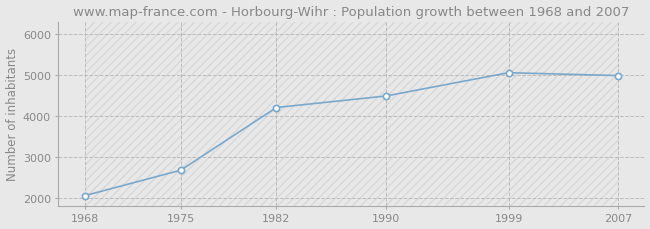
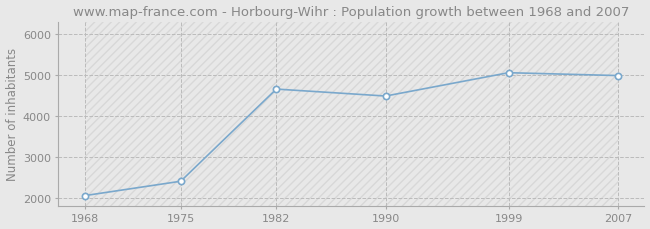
1975: 2670 -> 2400
1982: 4200 -> 4650
